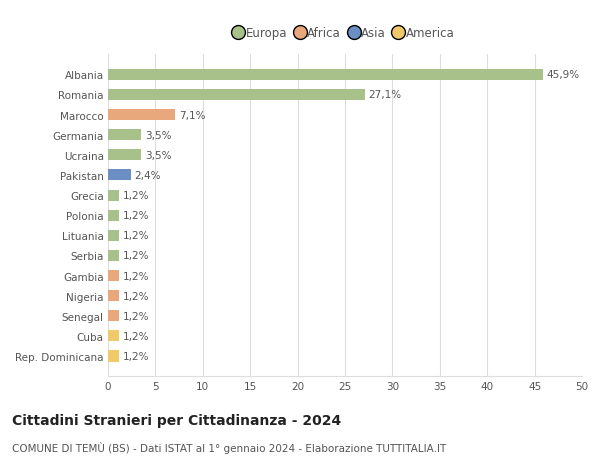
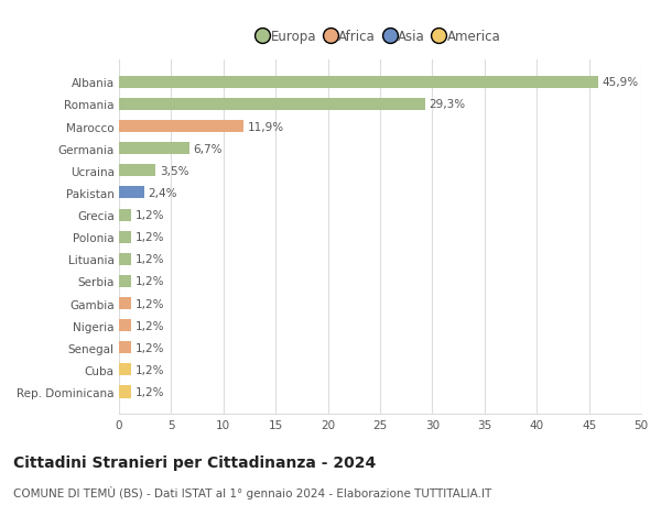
Romania: 27,1% -> 29,3%
Marocco: 7,1% -> 11,9%
Germania: 3,5% -> 6,7%
